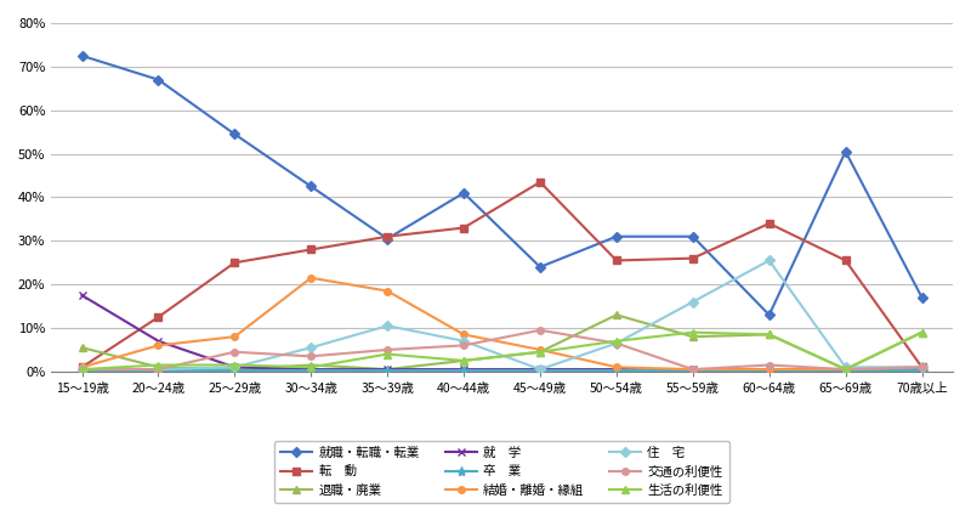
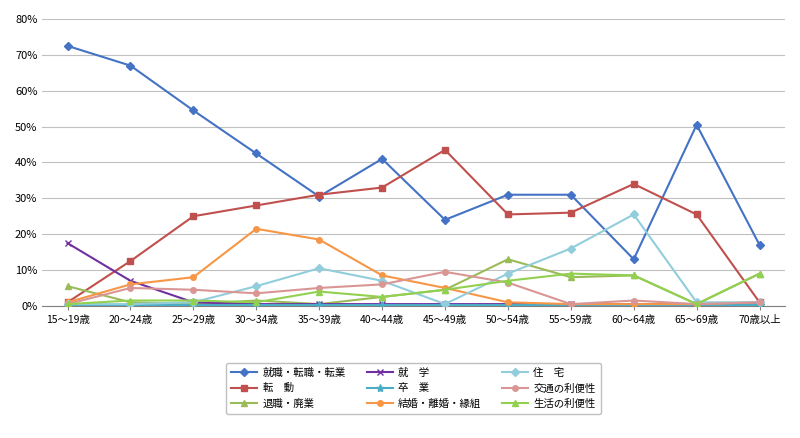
交通の利便性/20～24歳: 0.5% -> 5.0%
住 宅/50～54歳: 6.5% -> 9.0%
